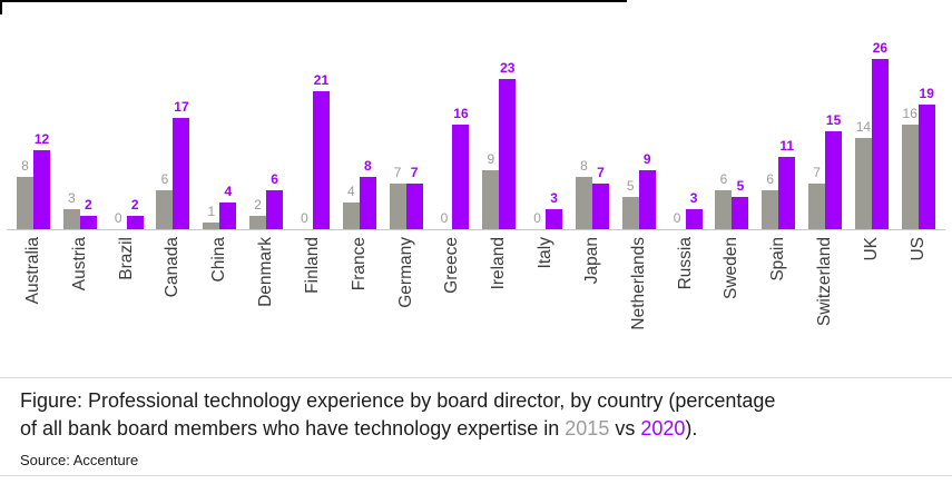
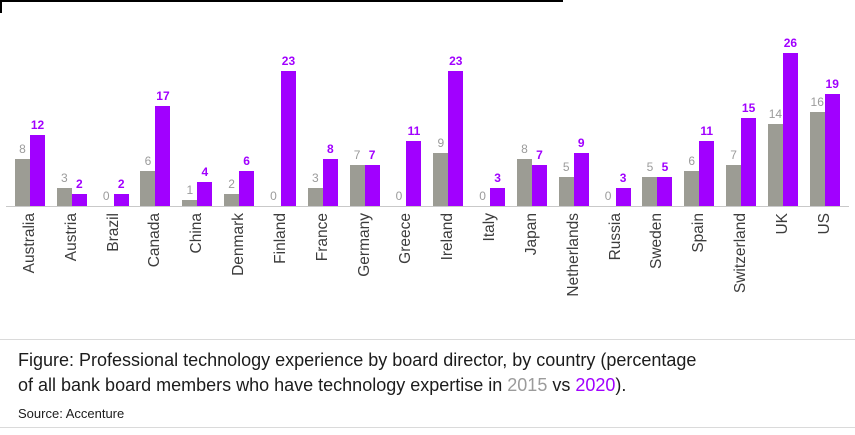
2020/Finland: 21 -> 23
2015/France: 4 -> 3
2020/Greece: 16 -> 11
2015/Sweden: 6 -> 5
